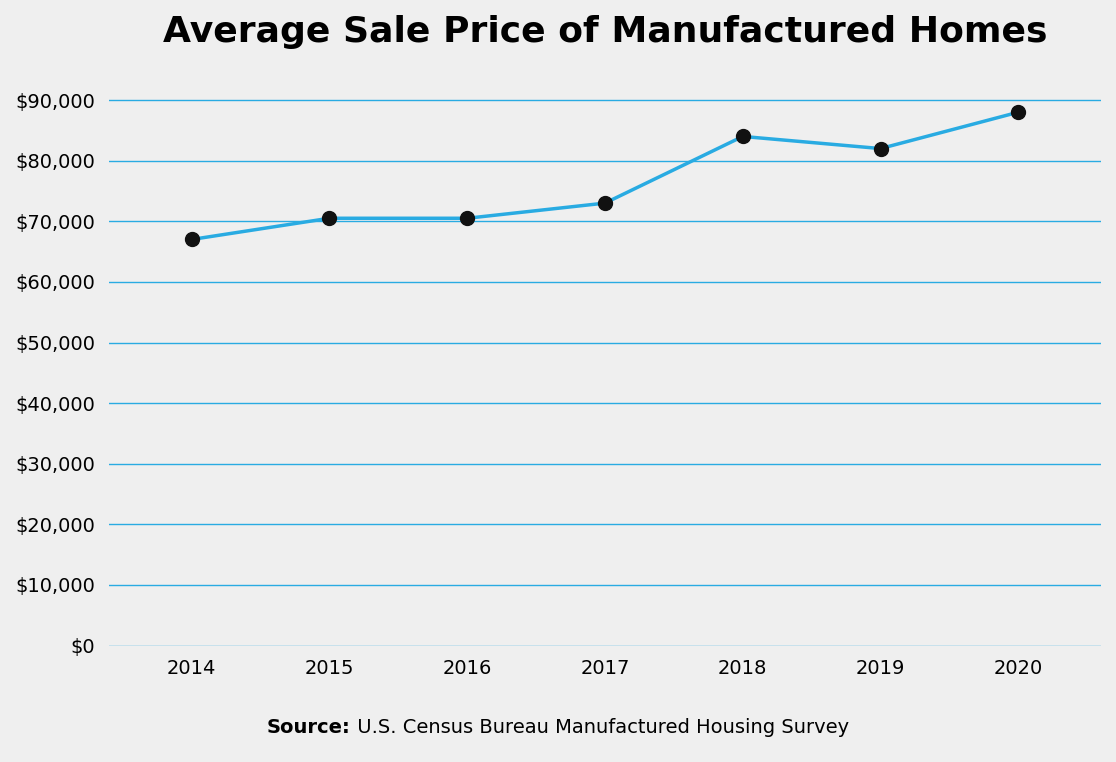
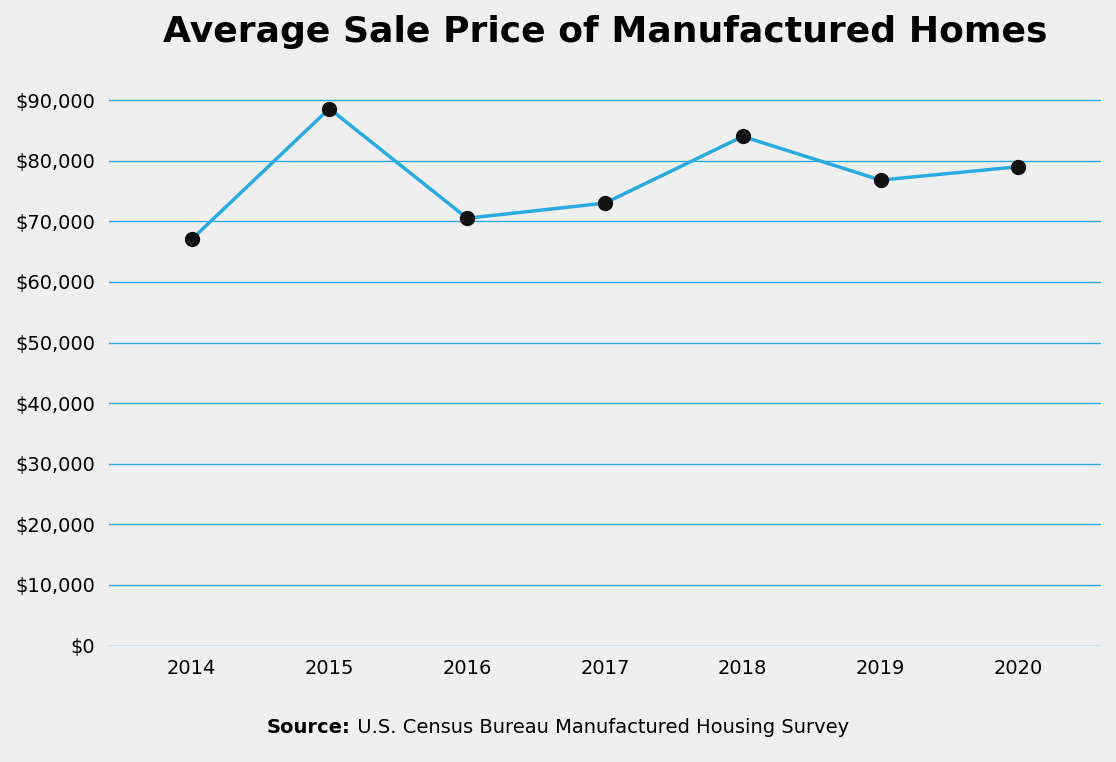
2015: $70,500 -> $88,600
2019: $82,000 -> $76,800
2020: $88,000 -> $79,000
